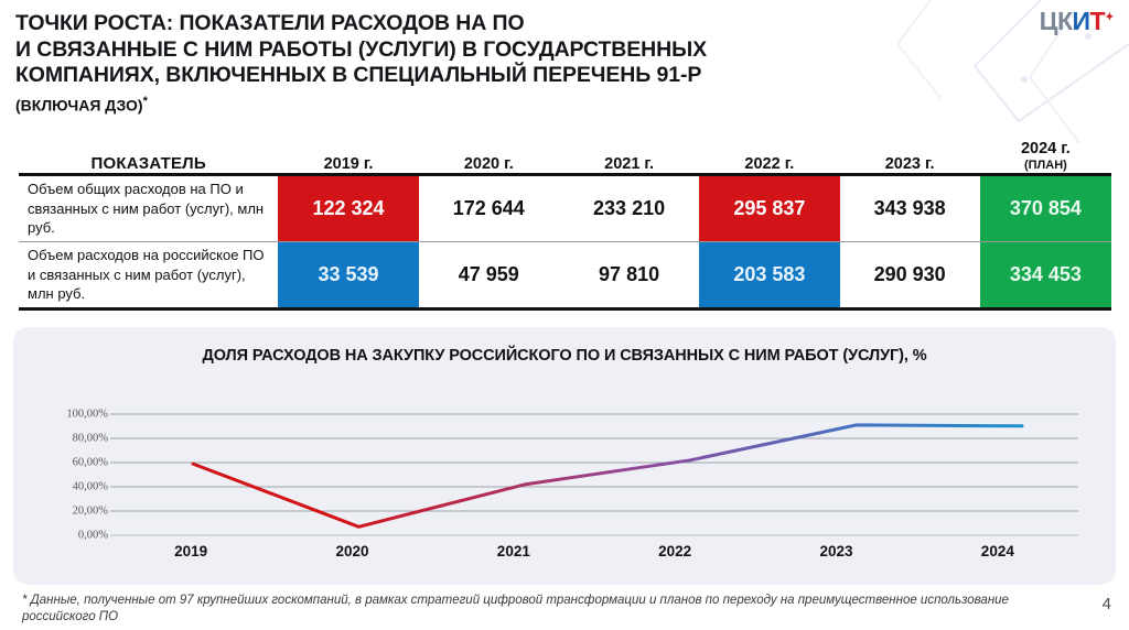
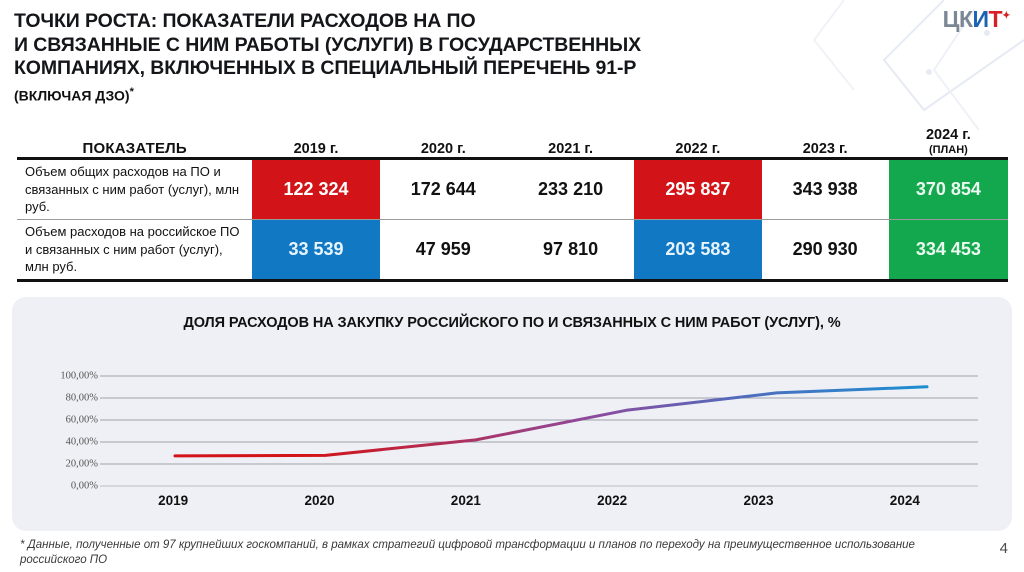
2019: 59% -> 27%
2020: 7% -> 28%
2022: 62% -> 69%
2023: 91% -> 85%
